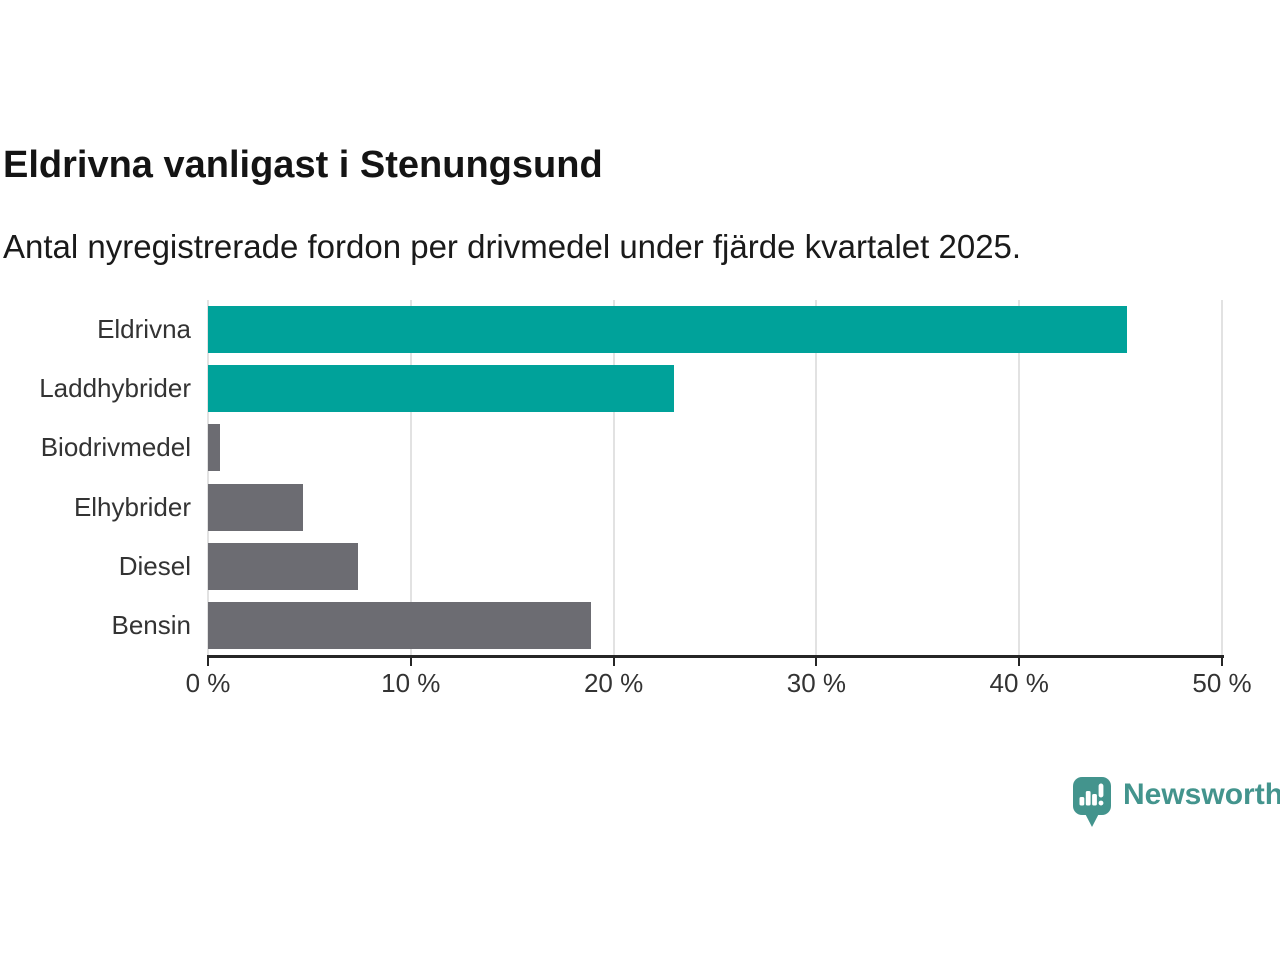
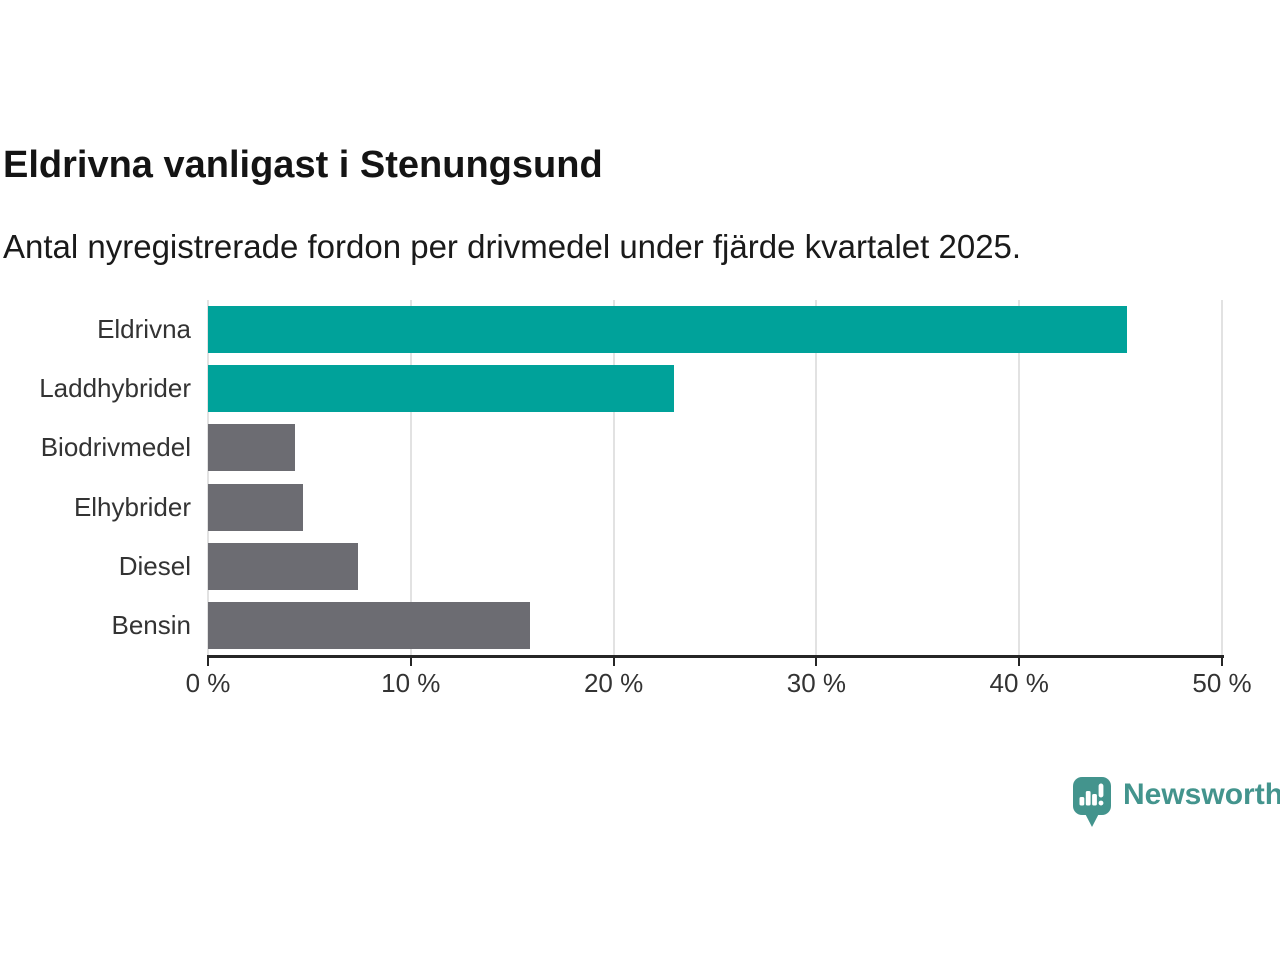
Biodrivmedel: 0.6% -> 4.3%
Bensin: 18.9% -> 15.9%
